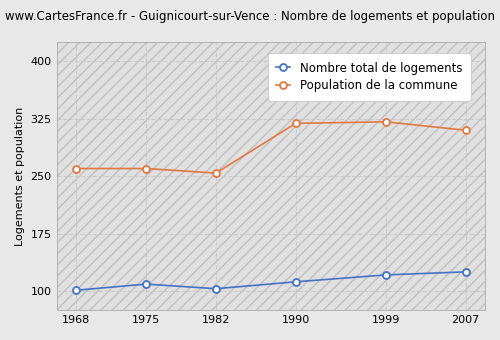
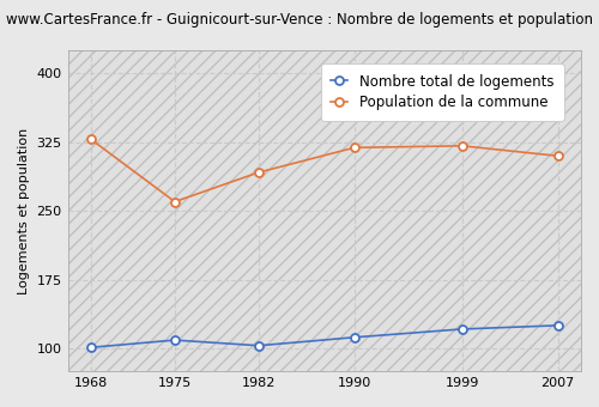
Population de la commune/1968: 260 -> 328
Population de la commune/1982: 254 -> 292
